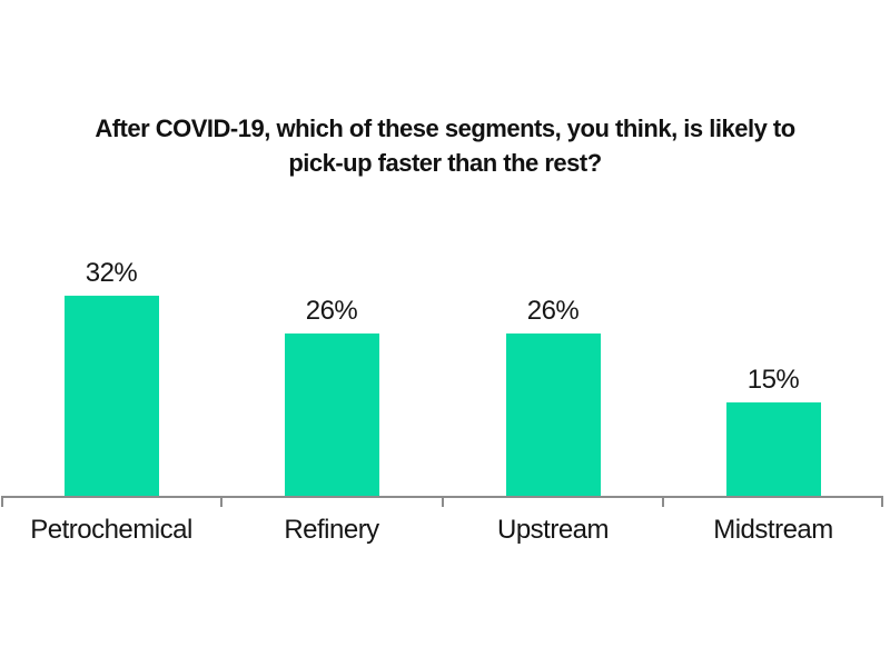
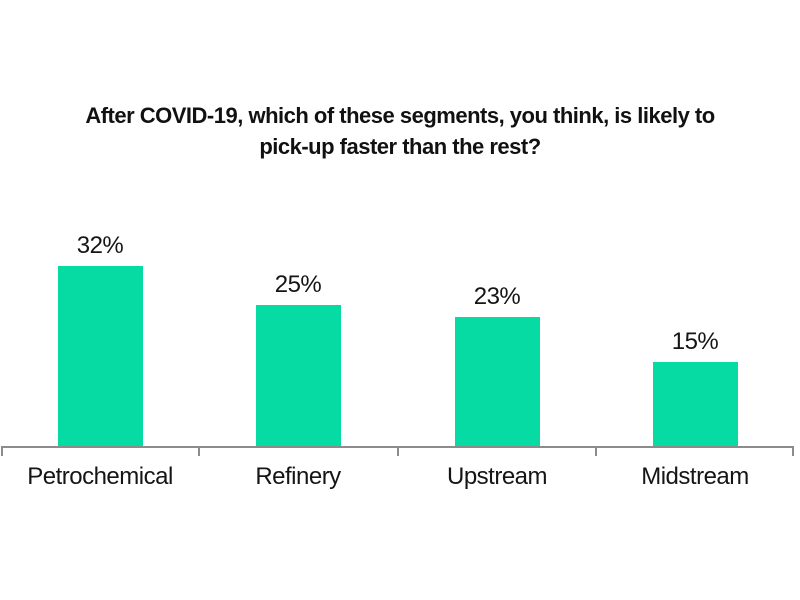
Refinery: 26% -> 25%
Upstream: 26% -> 23%
